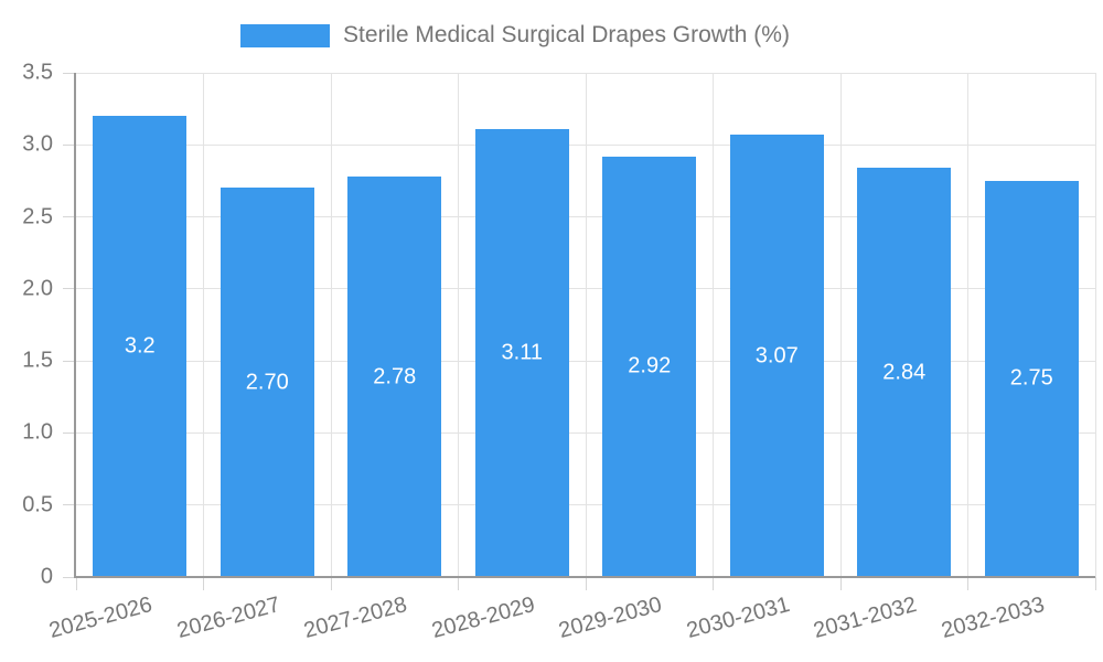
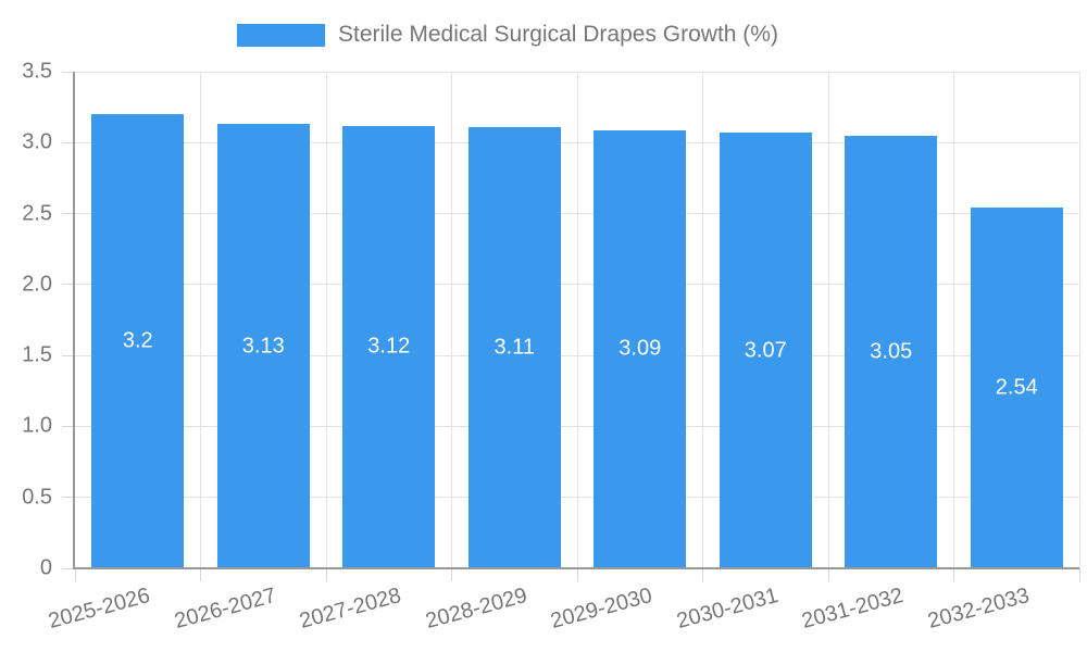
2026-2027: 2.70 -> 3.13
2027-2028: 2.78 -> 3.12
2029-2030: 2.92 -> 3.09
2031-2032: 2.84 -> 3.05
2032-2033: 2.75 -> 2.54
